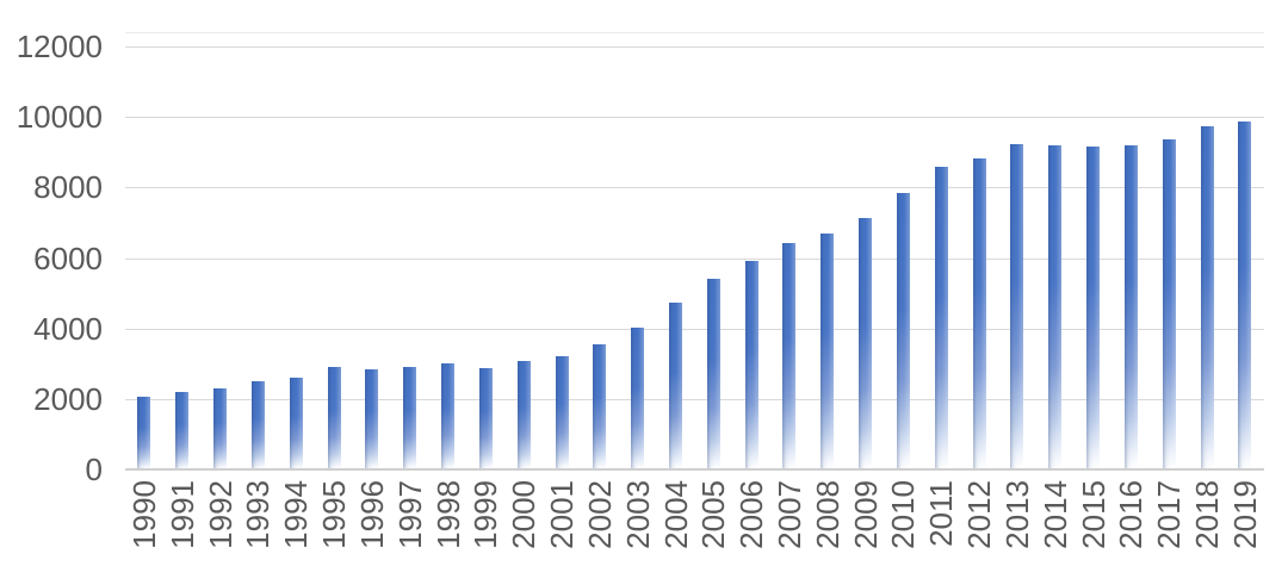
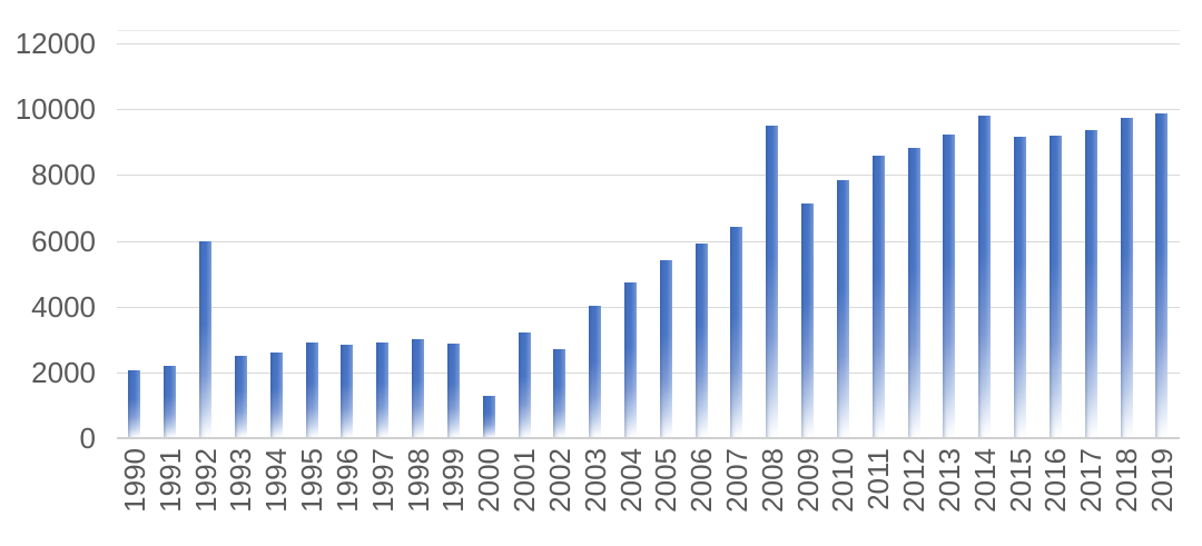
1992: 2300 -> 6000
2000: 3100 -> 1300
2002: 3600 -> 2700
2008: 6700 -> 9500
2014: 9200 -> 9800
